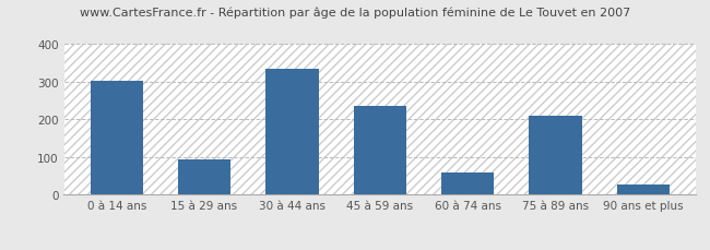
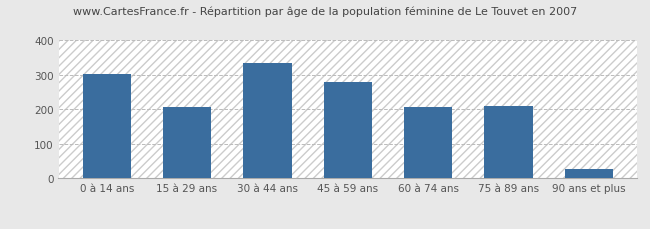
15 à 29 ans: 95 -> 207
45 à 59 ans: 235 -> 279
60 à 74 ans: 60 -> 207
